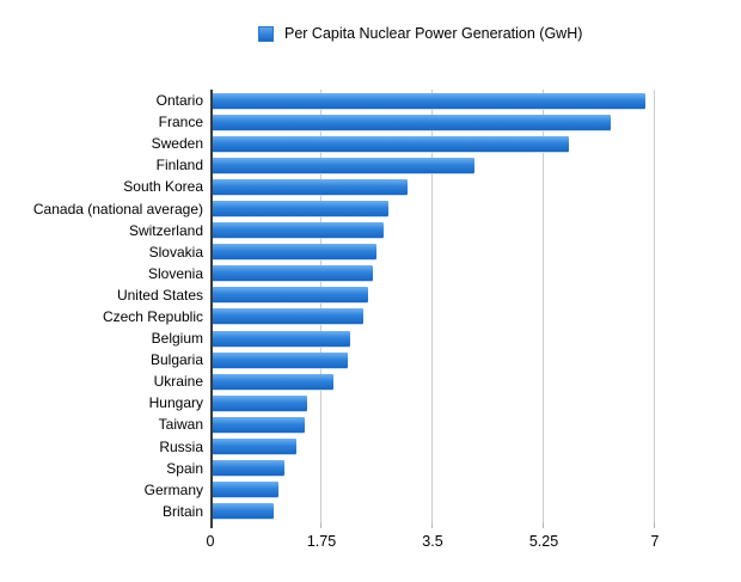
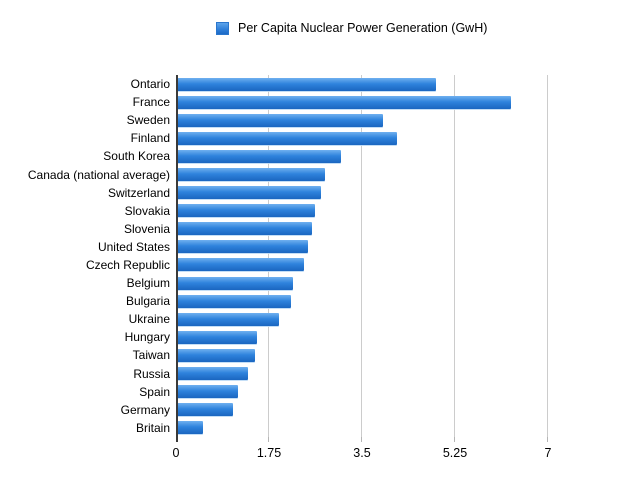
Ontario: 6.8 -> 4.9
Sweden: 5.7 -> 3.9
Britain: 1.0 -> 0.5
